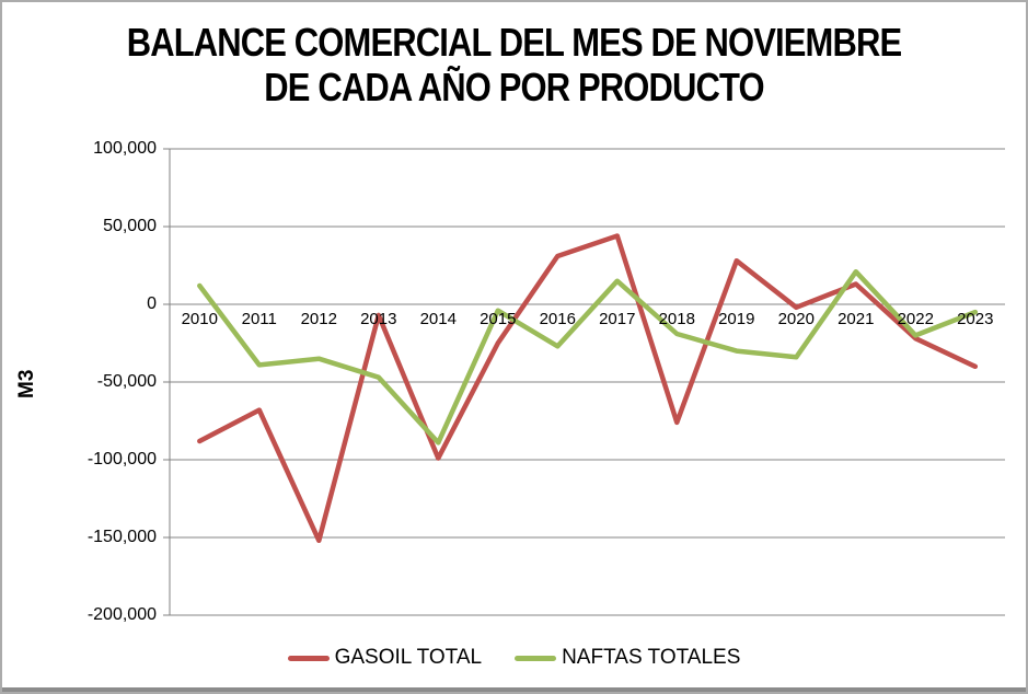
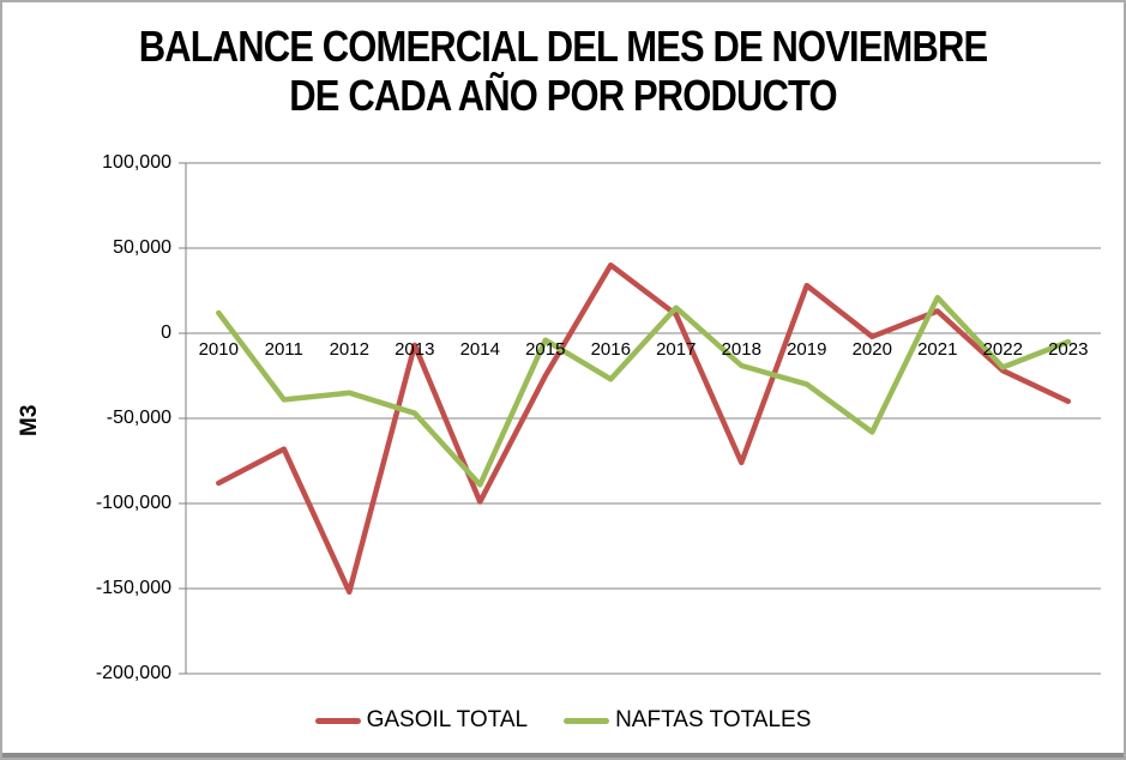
GASOIL TOTAL/2016: 31000 -> 40000
GASOIL TOTAL/2017: 44000 -> 11000
NAFTAS TOTALES/2020: -34000 -> -58000
